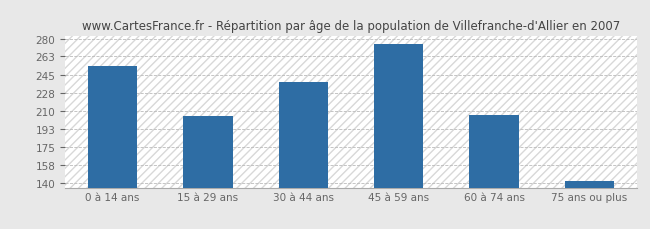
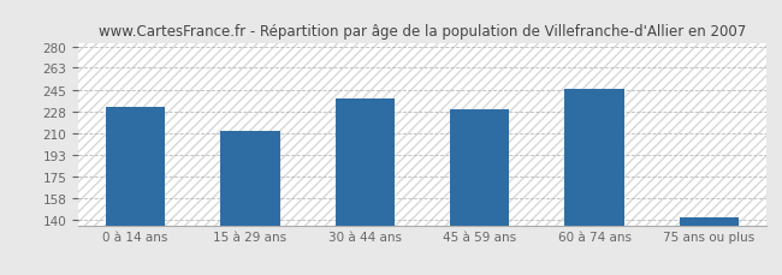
0 à 14 ans: 254 -> 231
15 à 29 ans: 205 -> 212
45 à 59 ans: 275 -> 230
60 à 74 ans: 206 -> 246
